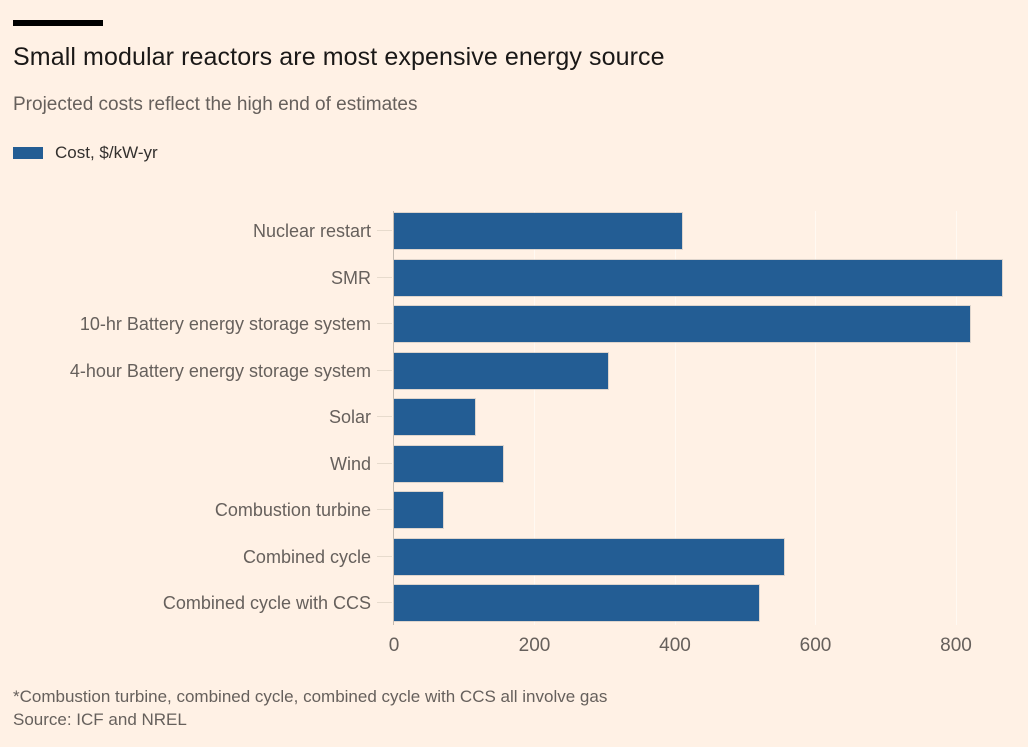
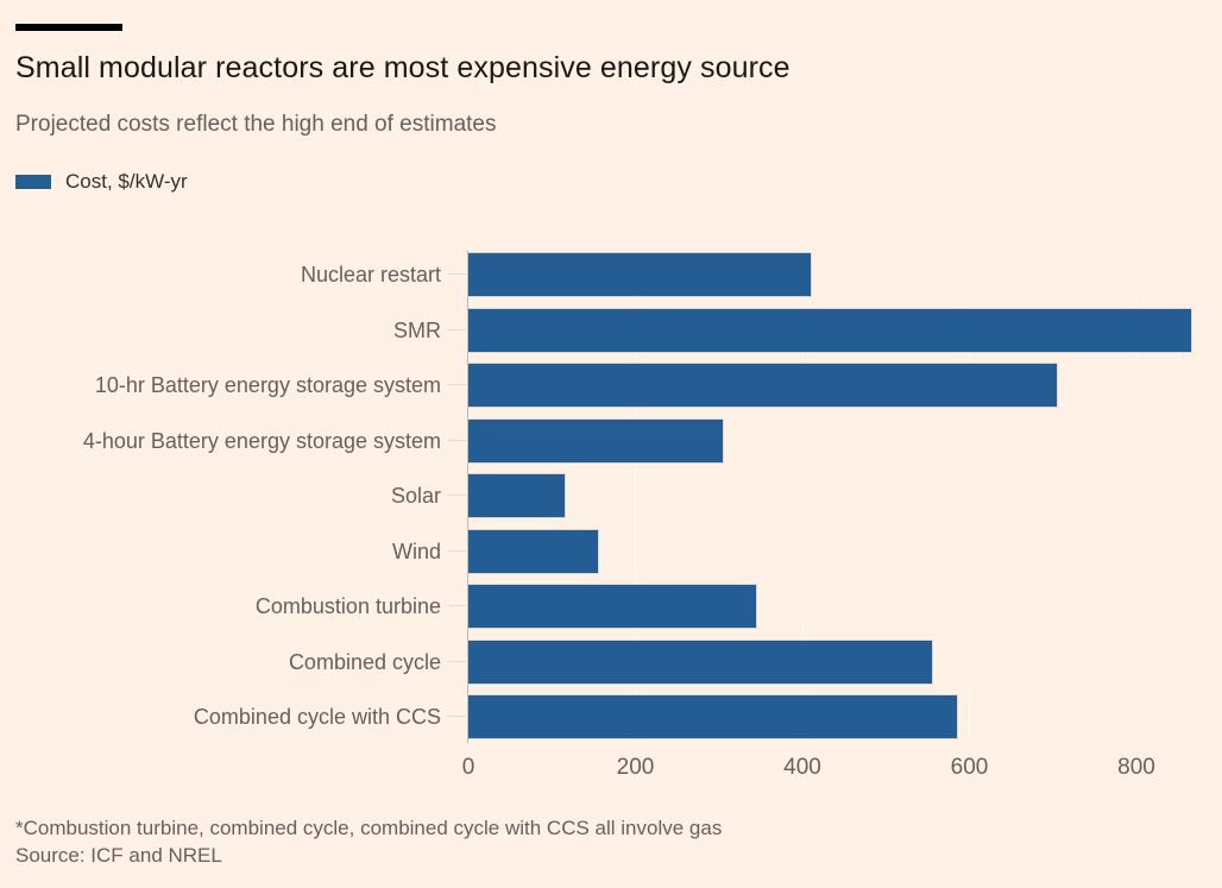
10-hr Battery energy storage system: 820 -> 700
Combustion turbine: 70 -> 340
Combined cycle with CCS: 520 -> 580
